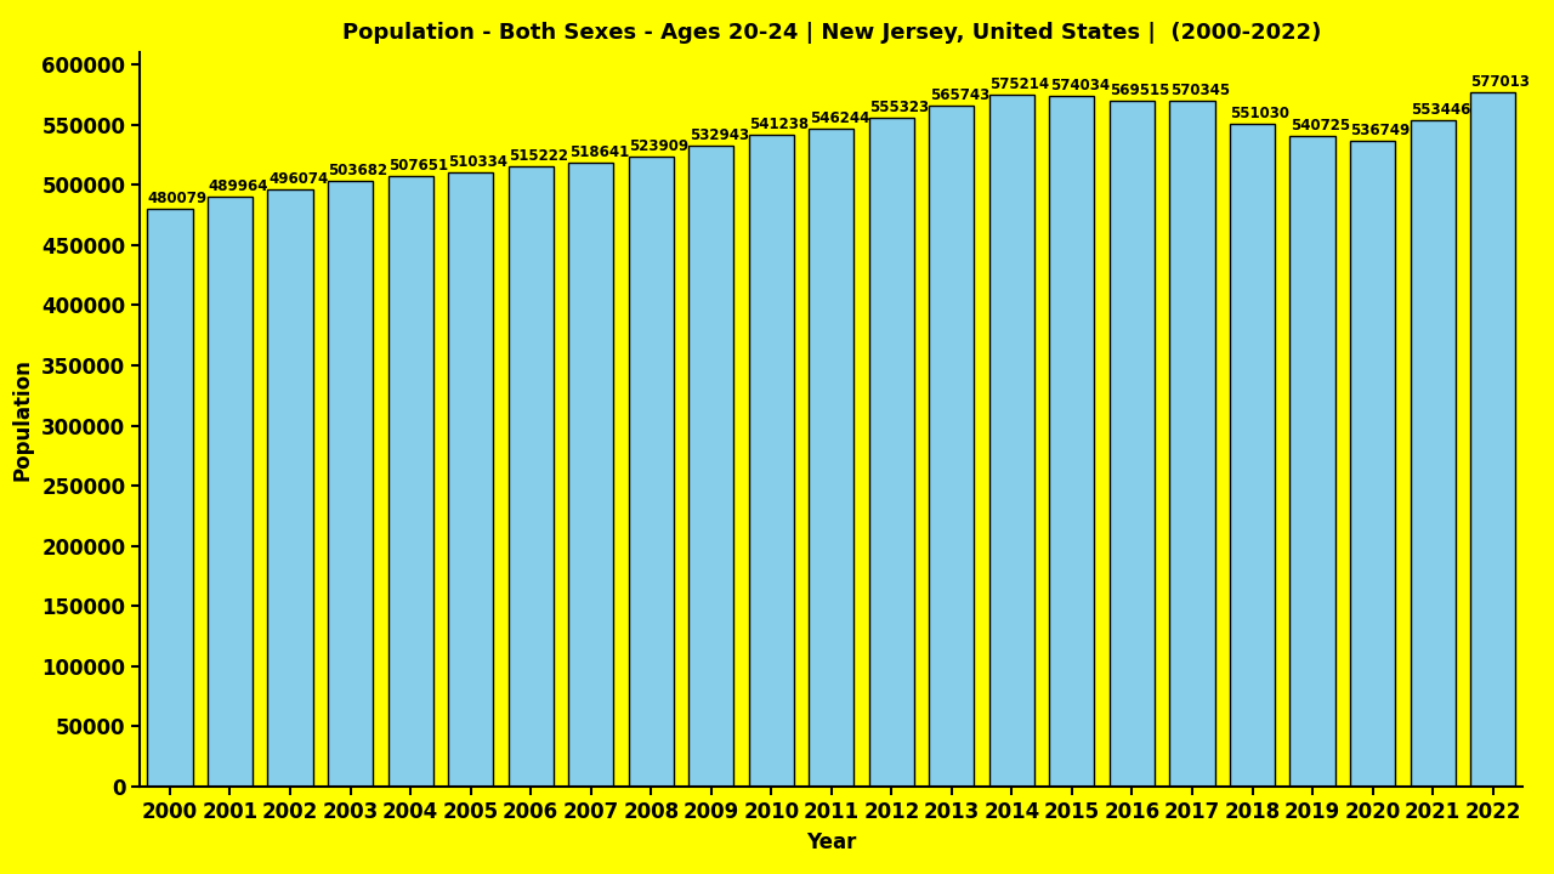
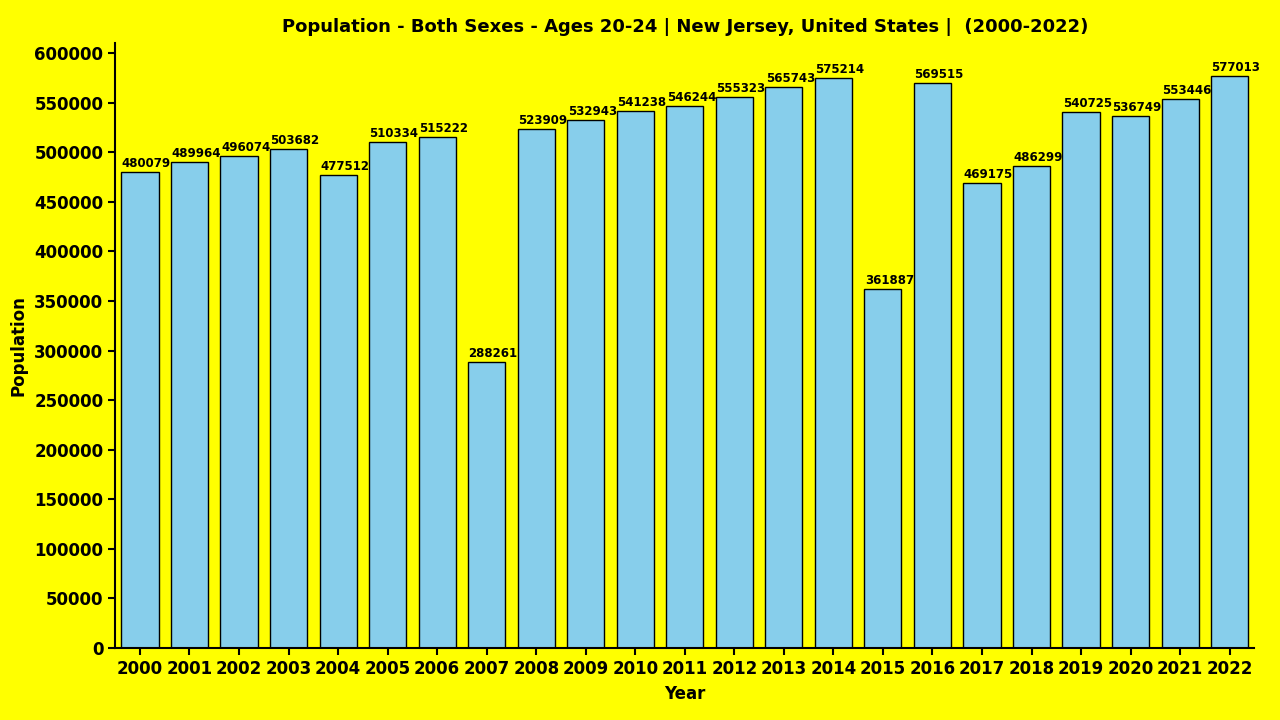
2004: 507651 -> 477512
2007: 518641 -> 288261
2015: 574034 -> 361887
2017: 570345 -> 469175
2018: 551030 -> 486299
